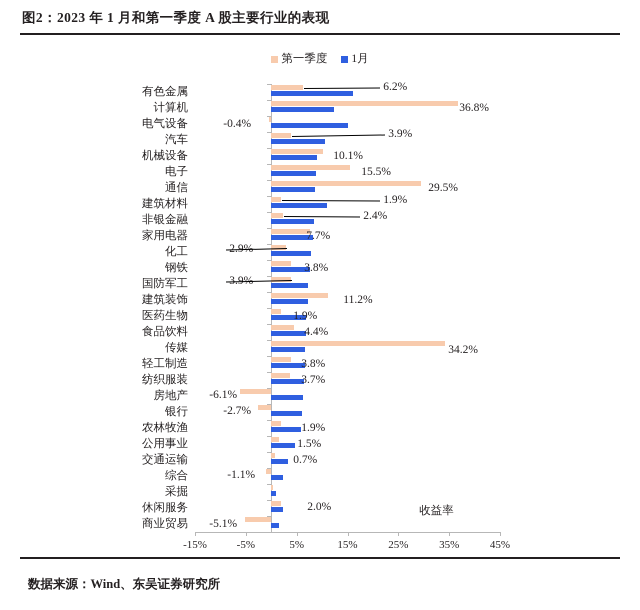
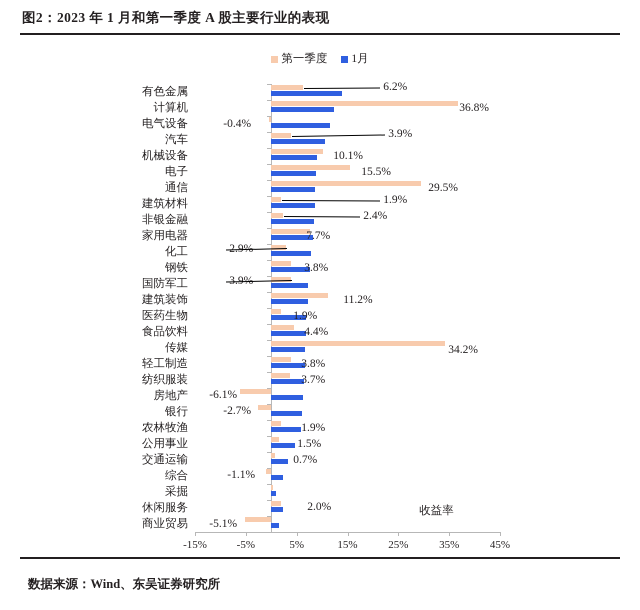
1月/有色金属: 16% -> 14%
1月/电气设备: 15% -> 12%
1月/建筑材料: 11% -> 9%
